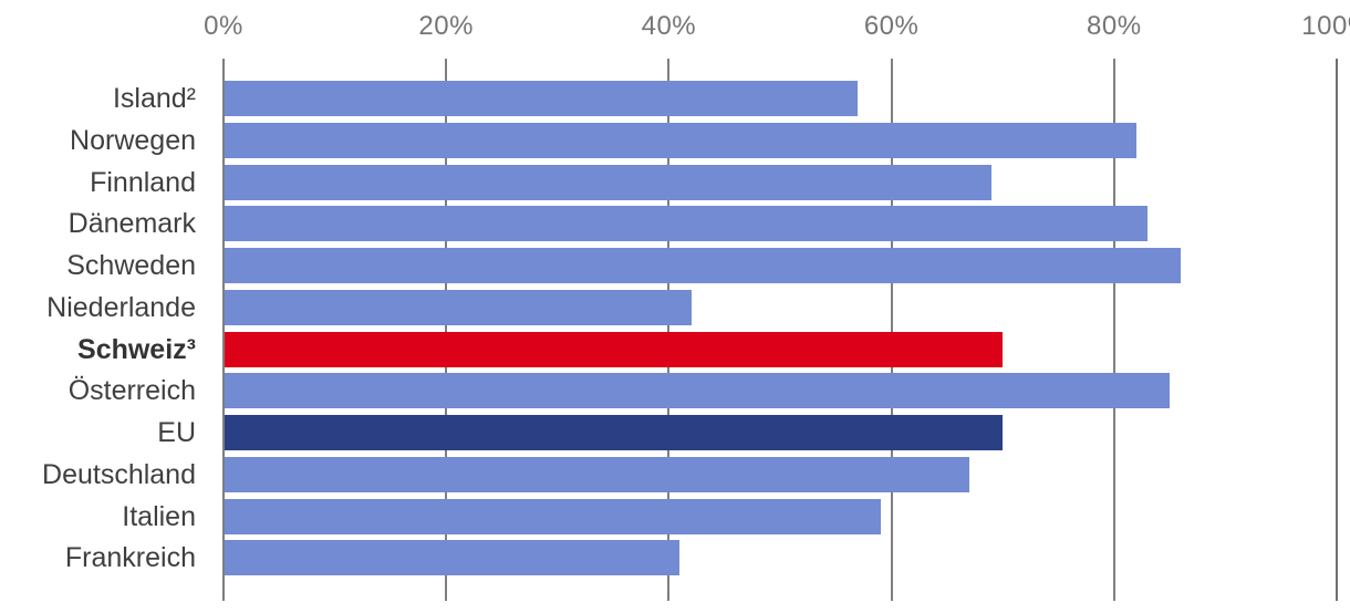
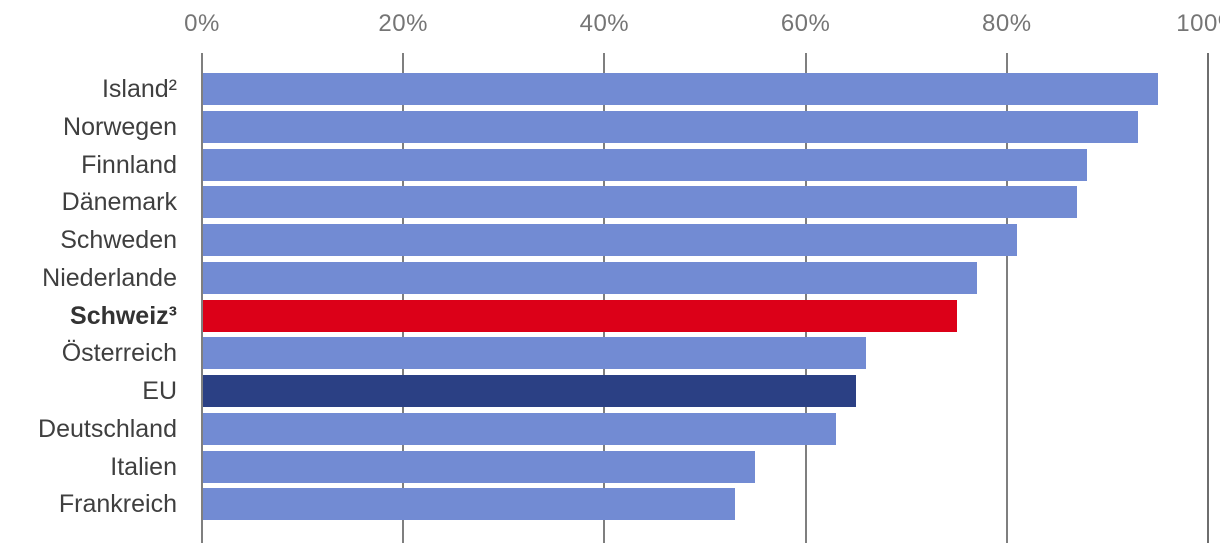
Island²: 57% -> 95%
Norwegen: 82% -> 93%
Finnland: 69% -> 88%
Dänemark: 83% -> 87%
Schweden: 86% -> 81%
Niederlande: 42% -> 77%
Schweiz³: 70% -> 75%
Österreich: 85% -> 66%
EU: 70% -> 65%
Deutschland: 67% -> 63%
Italien: 59% -> 55%
Frankreich: 41% -> 53%
